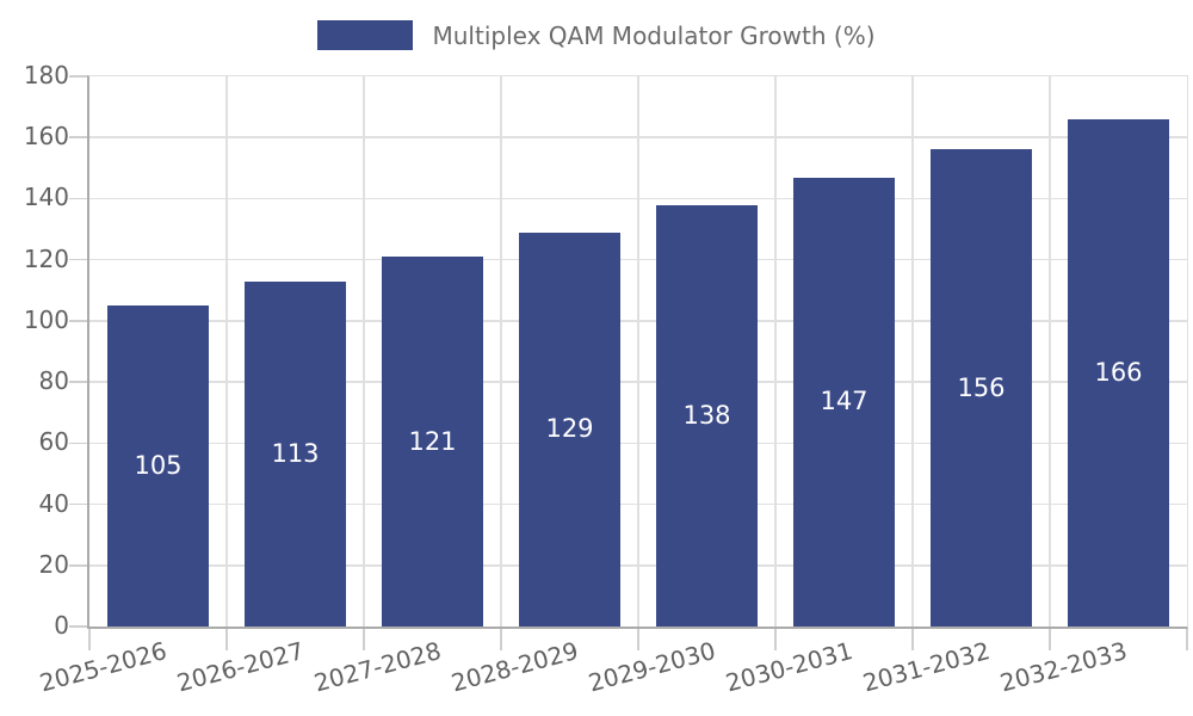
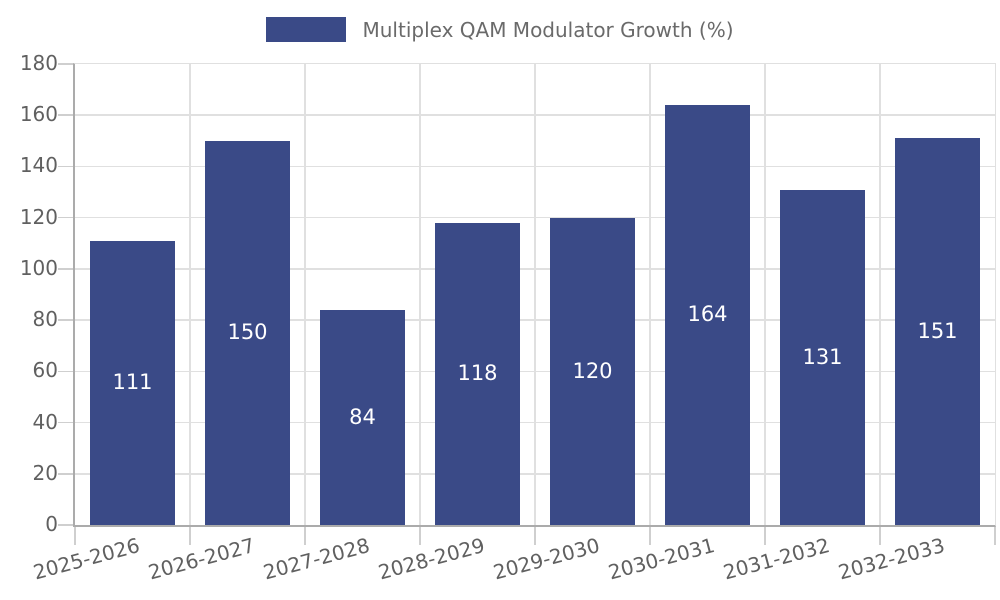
2025-2026: 105 -> 111
2026-2027: 113 -> 150
2027-2028: 121 -> 84
2028-2029: 129 -> 118
2029-2030: 138 -> 120
2030-2031: 147 -> 164
2031-2032: 156 -> 131
2032-2033: 166 -> 151
